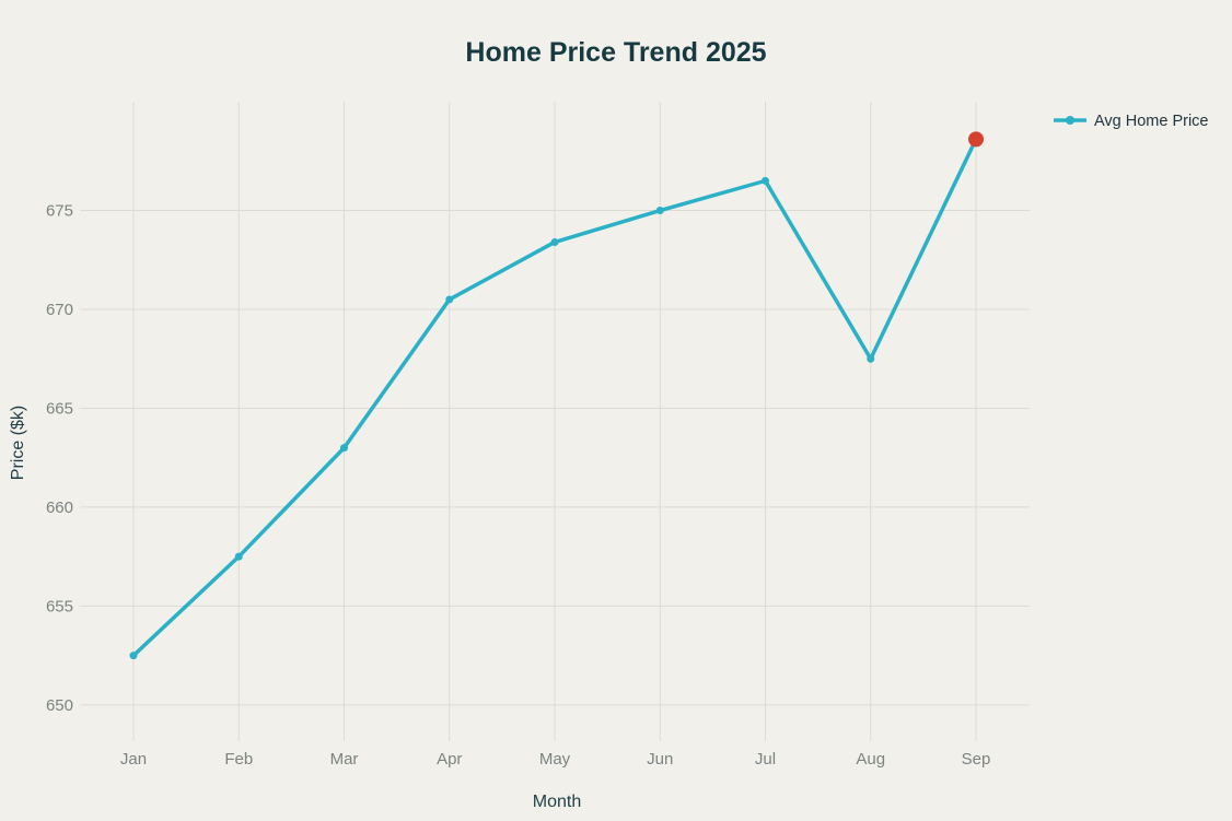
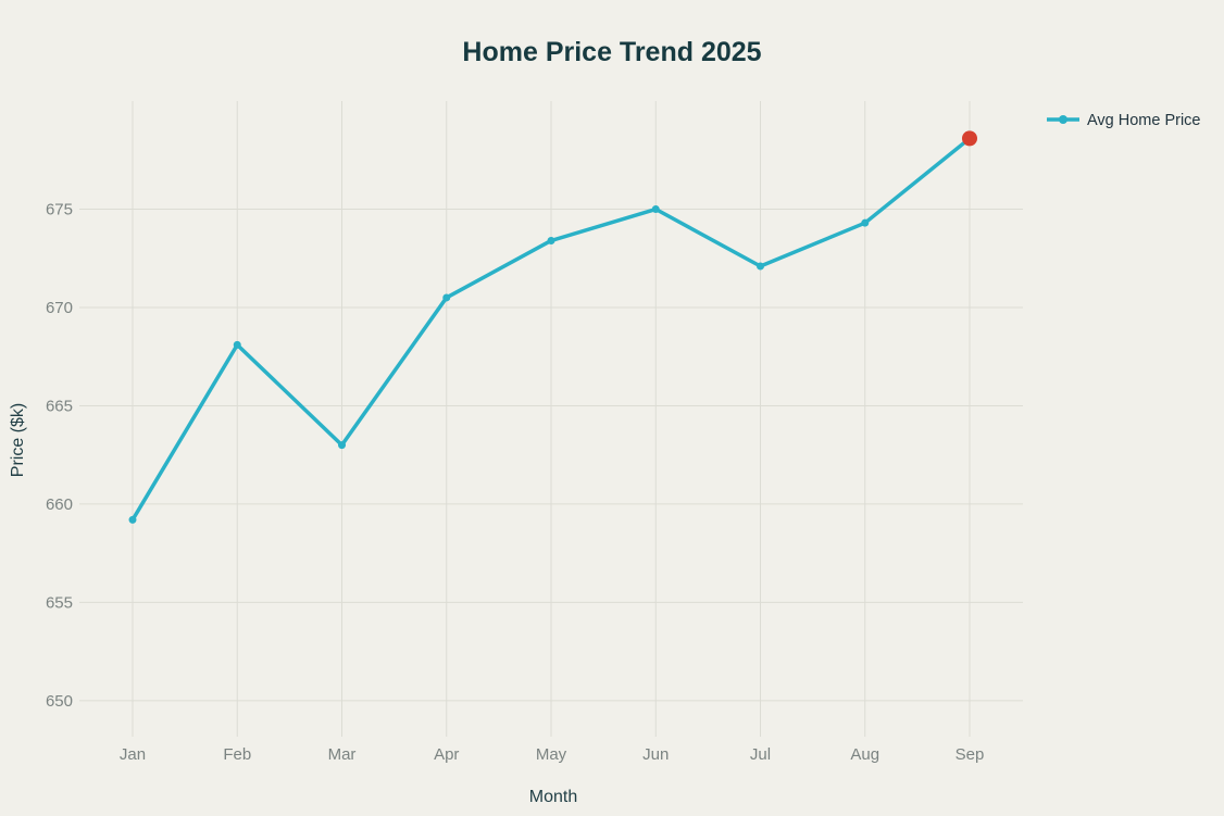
Jan: 652.5 -> 659.2
Feb: 657.5 -> 668.1
Jul: 676.5 -> 672.1
Aug: 667.5 -> 674.3
